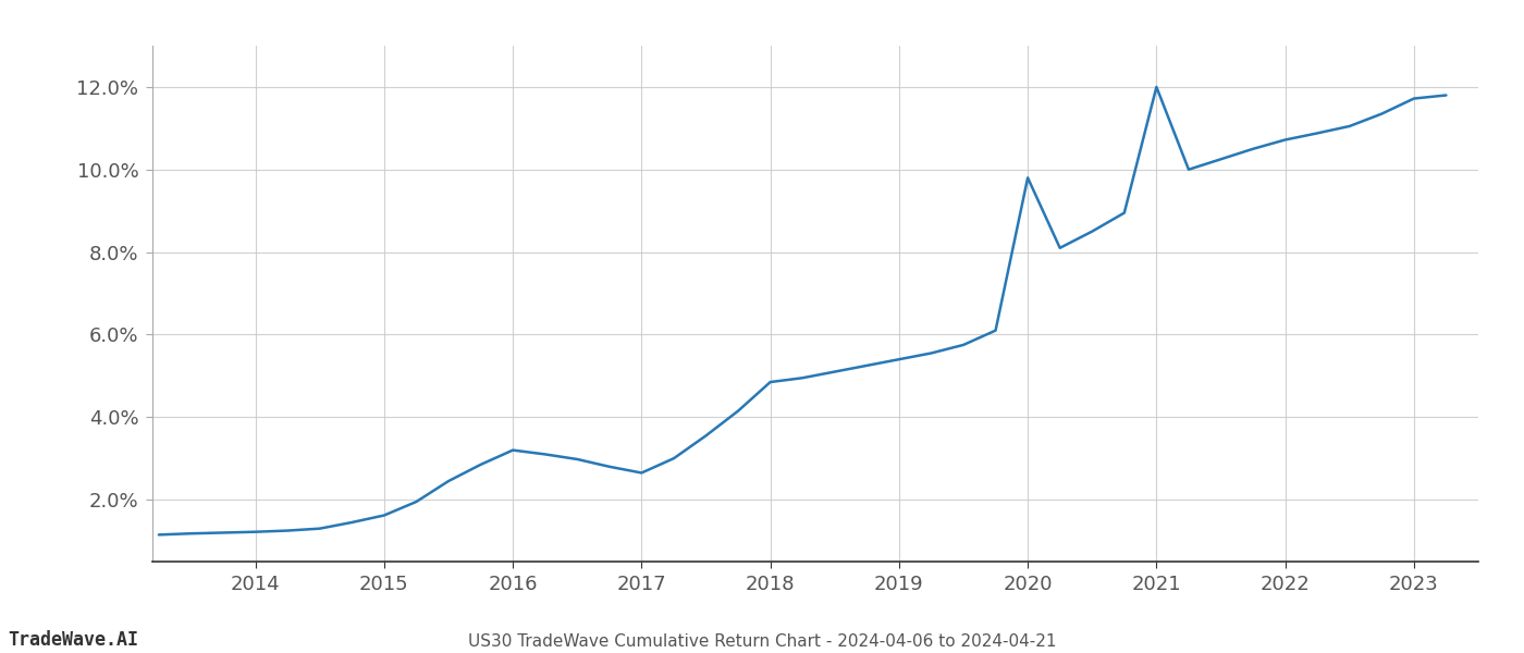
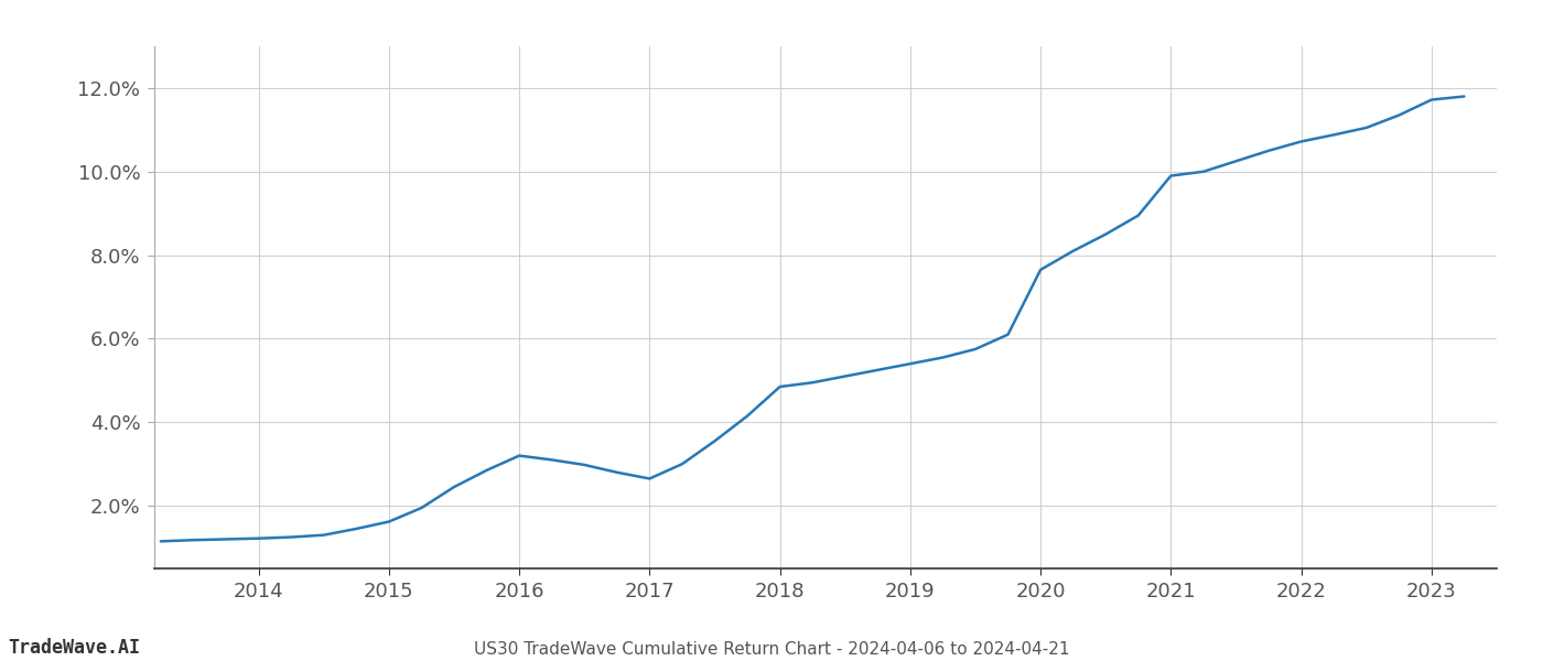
2020: 9.80% -> 7.65%
2021: 12.00% -> 9.90%
